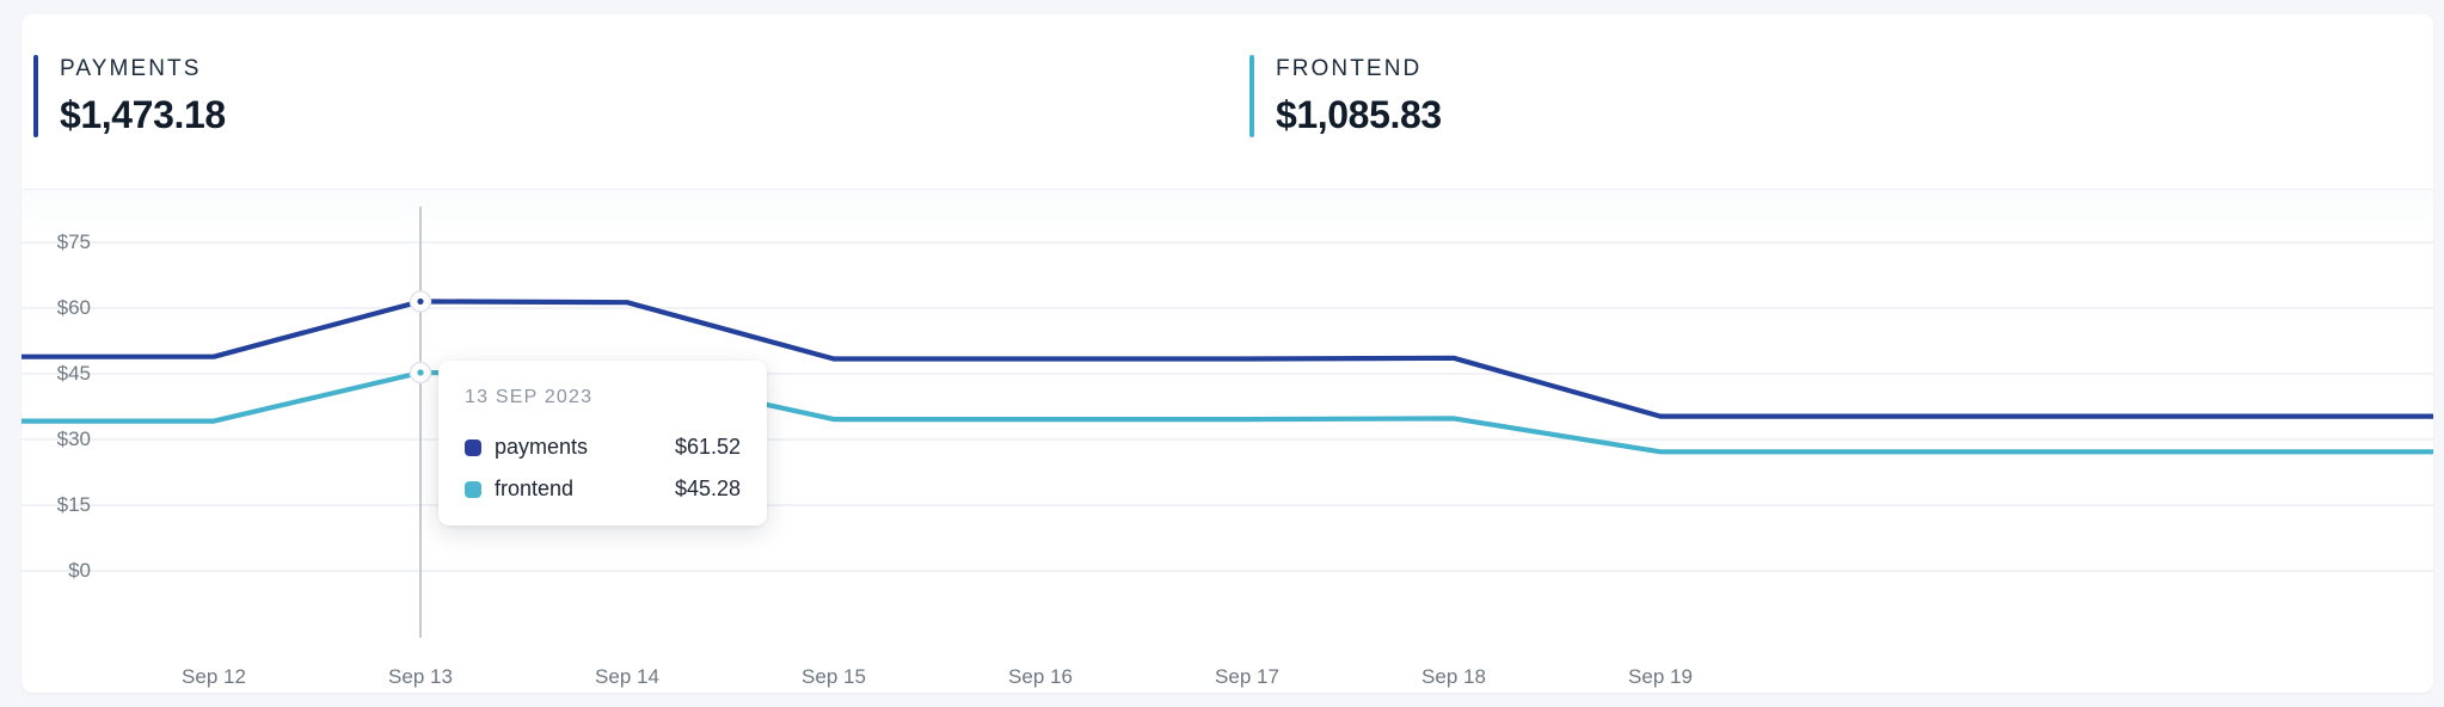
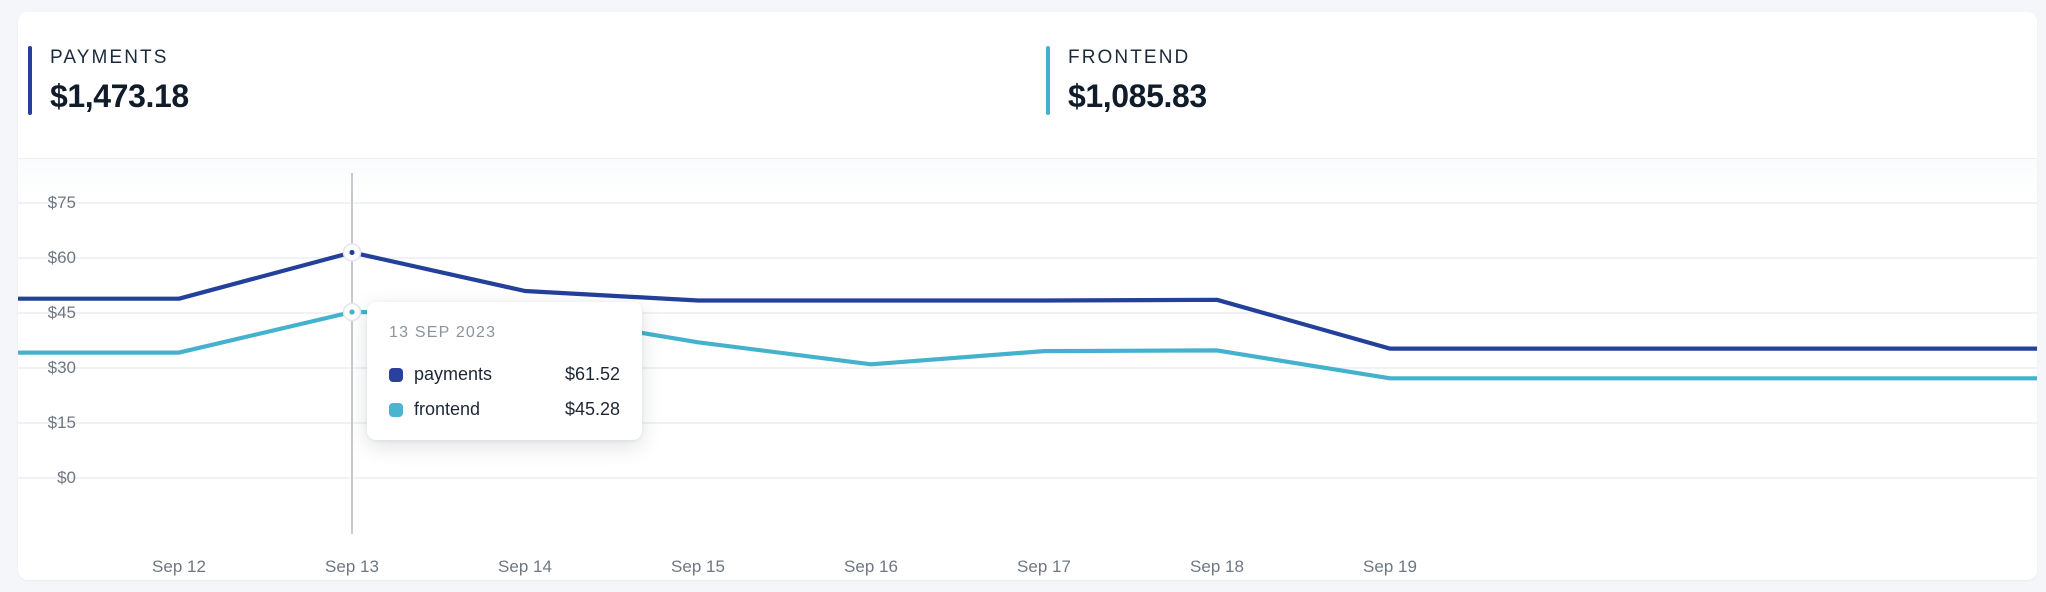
payments/Sep 14: $61 -> $51
frontend/Sep 15: $35 -> $37
frontend/Sep 16: $35 -> $31
